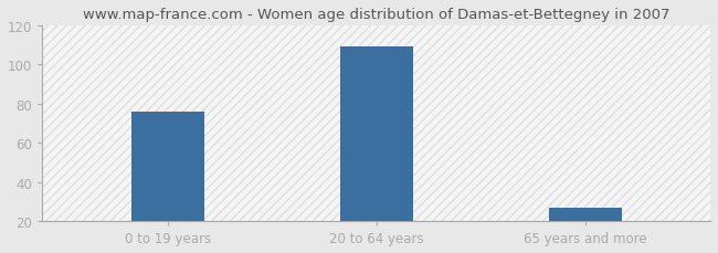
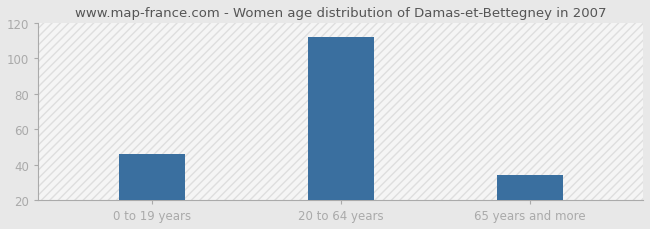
0 to 19 years: 76 -> 46
20 to 64 years: 109 -> 112
65 years and more: 27 -> 34
